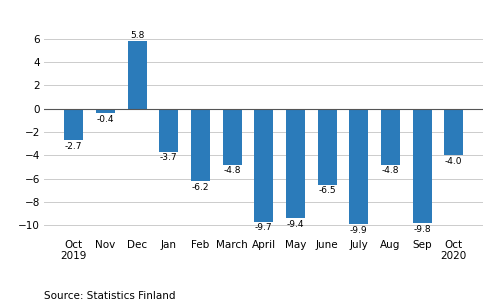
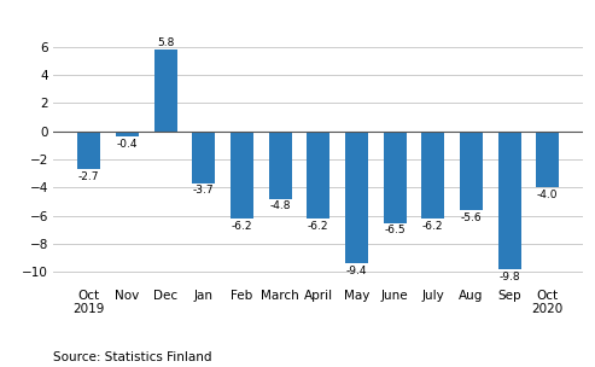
April: -9.7 -> -6.2
July: -9.9 -> -6.2
Aug: -4.8 -> -5.6
